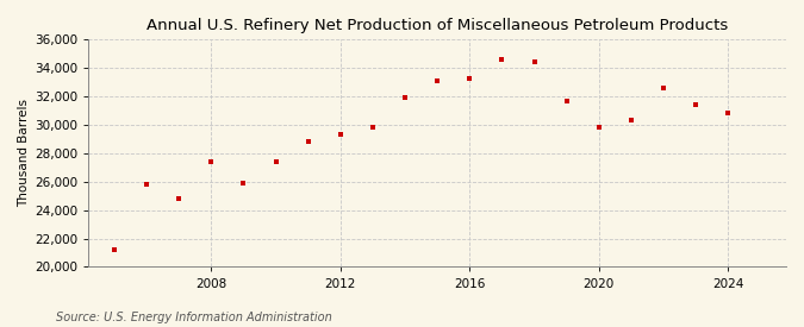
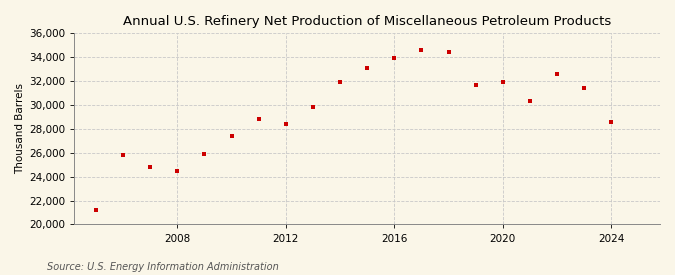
2008: 27,400 -> 24,500
2012: 29,300 -> 28,400
2016: 33,300 -> 33,900
2020: 29,800 -> 31,900
2024: 30,800 -> 28,600
